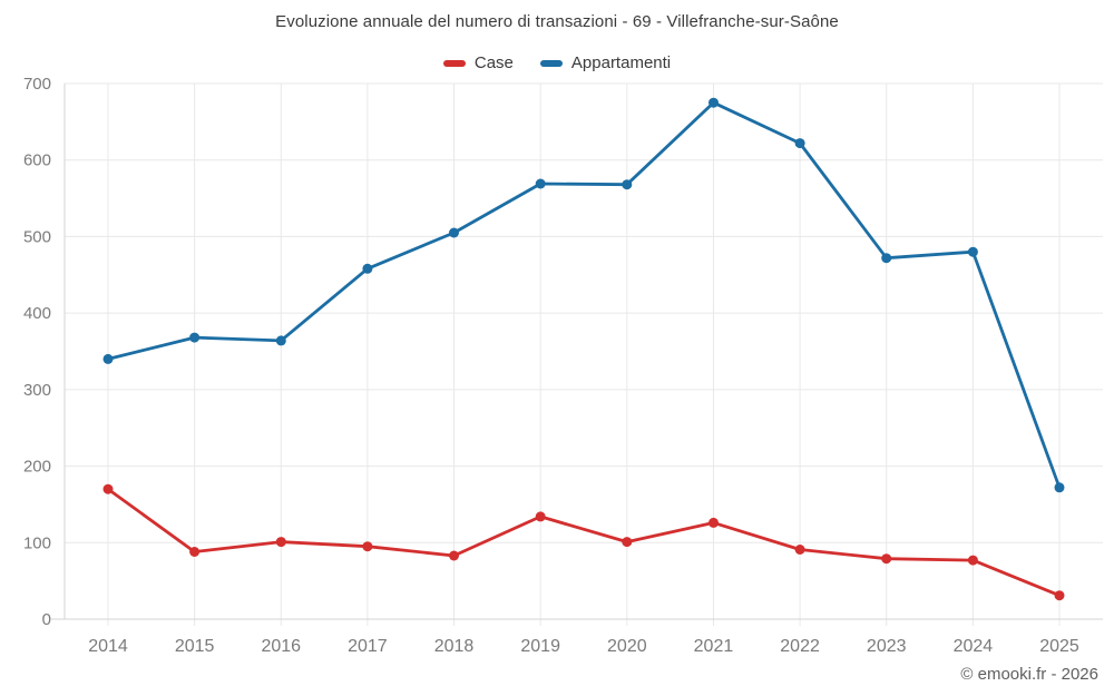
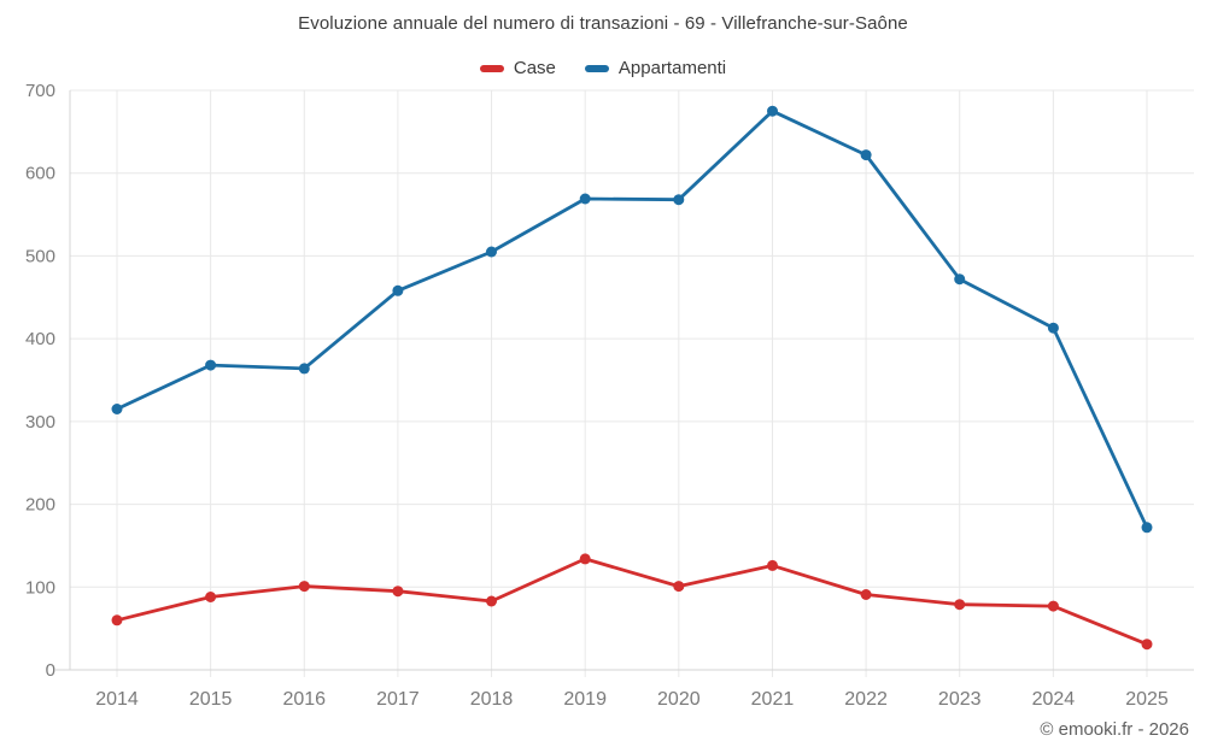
Case/2014: 170 -> 60
Appartamenti/2014: 340 -> 320
Appartamenti/2024: 480 -> 410
